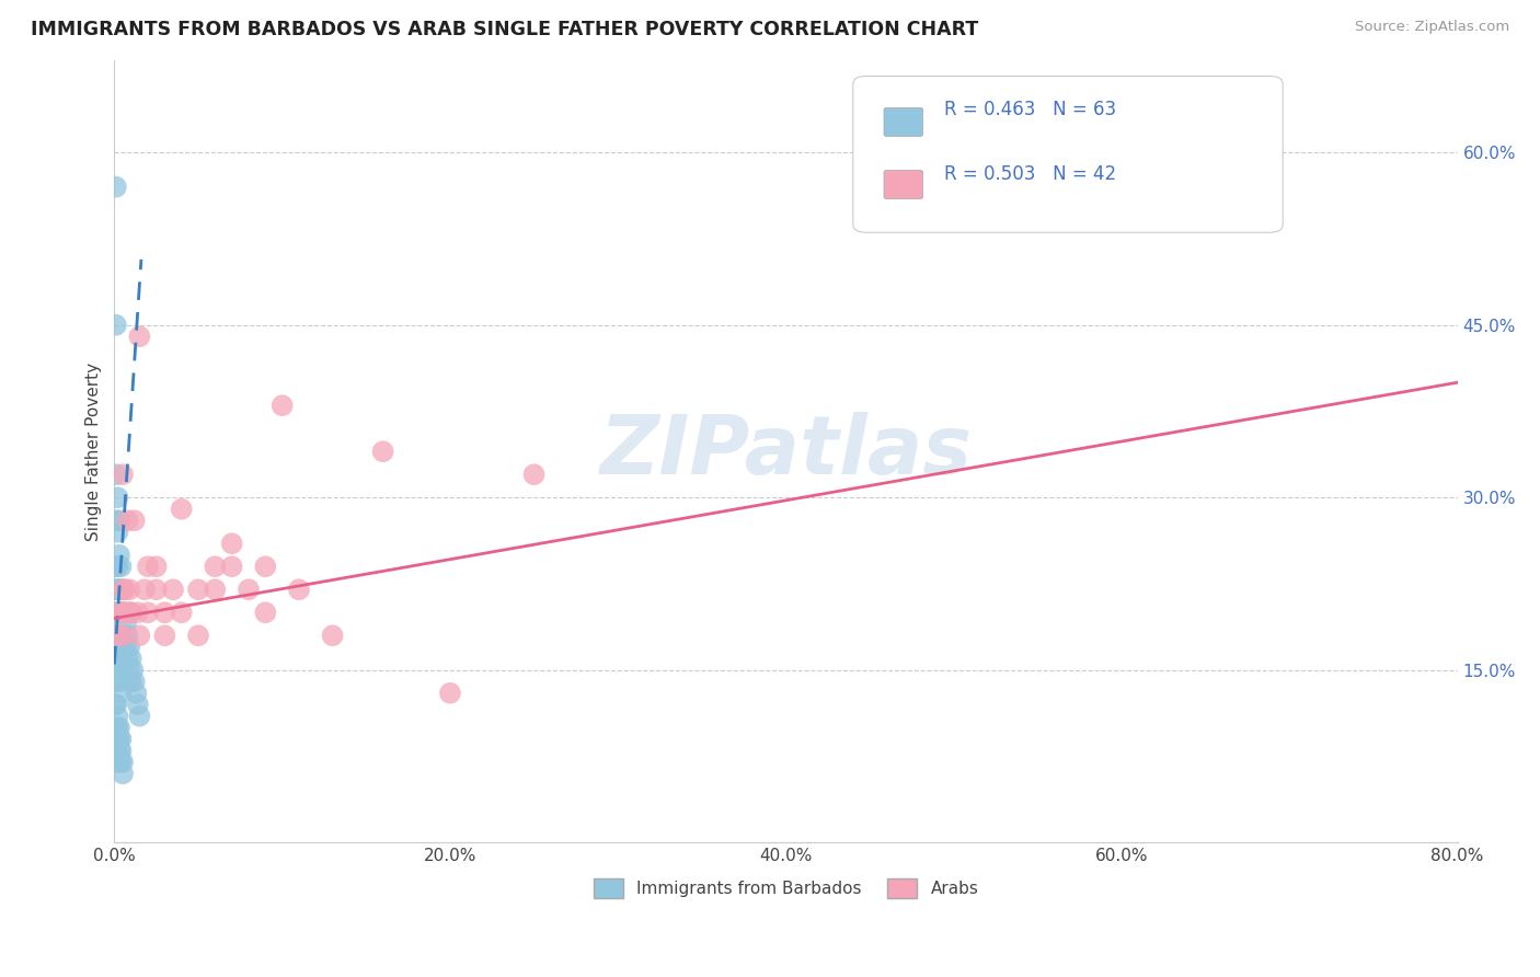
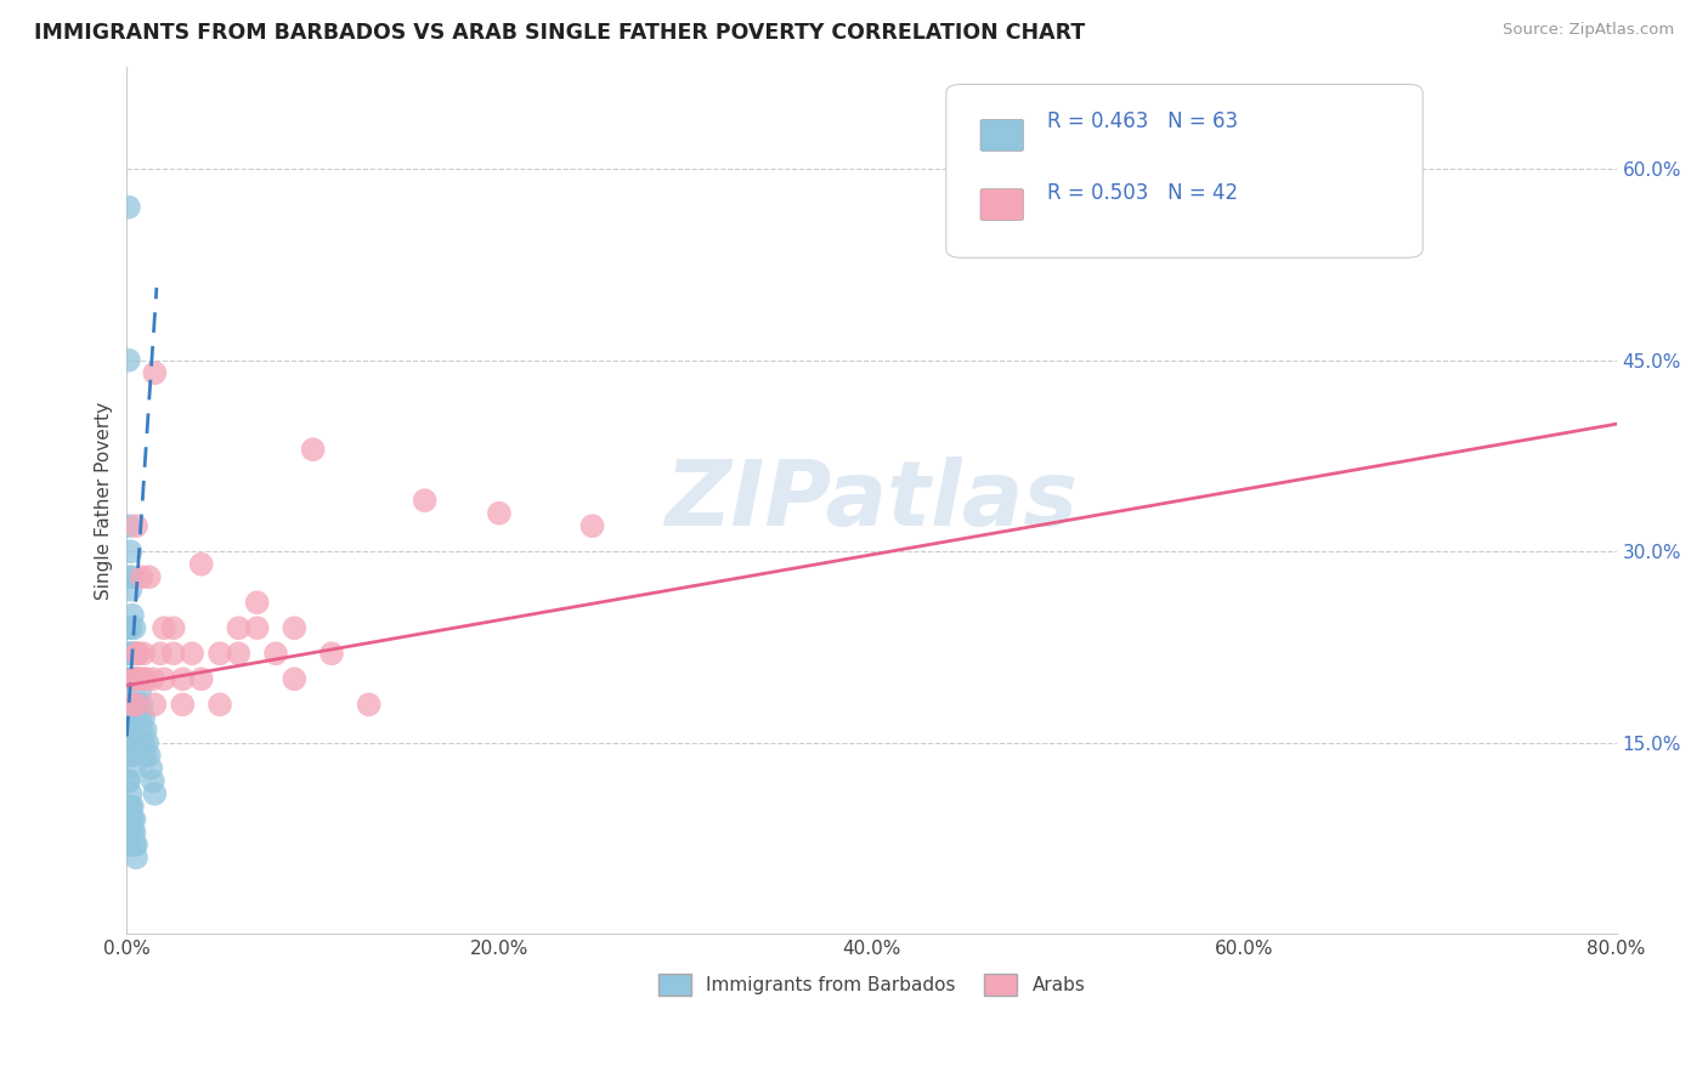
Arabs/20.0%: 13% -> 33%
